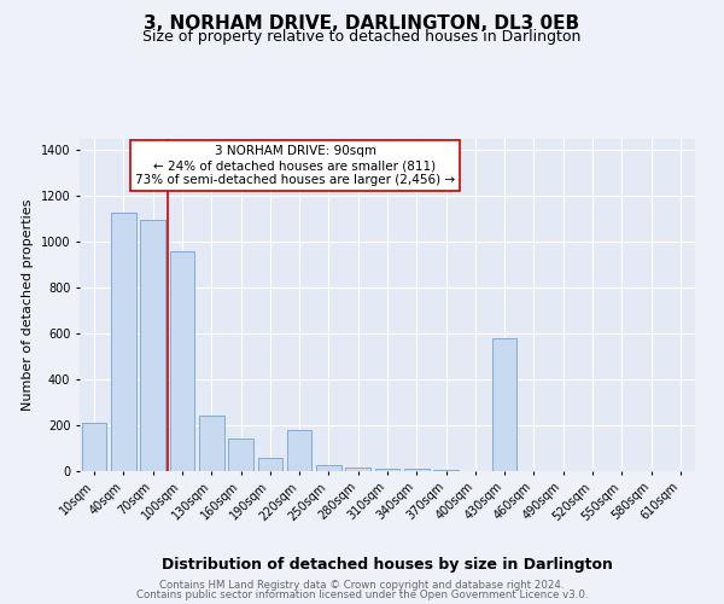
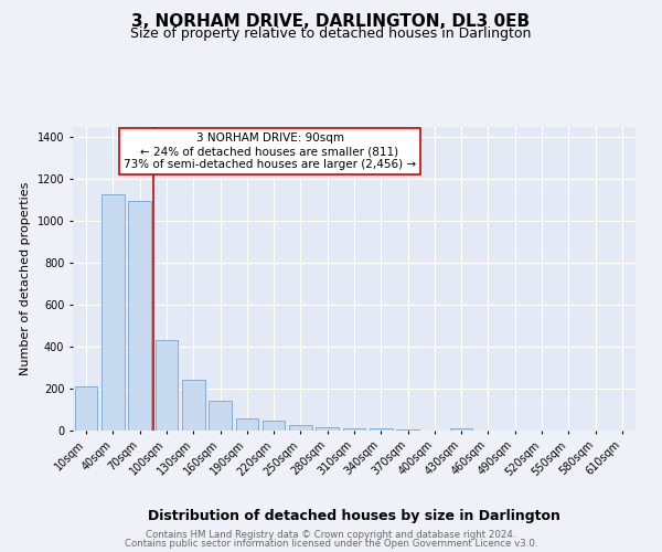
100sqm: 960 -> 430
220sqm: 180 -> 40
430sqm: 580 -> 10
